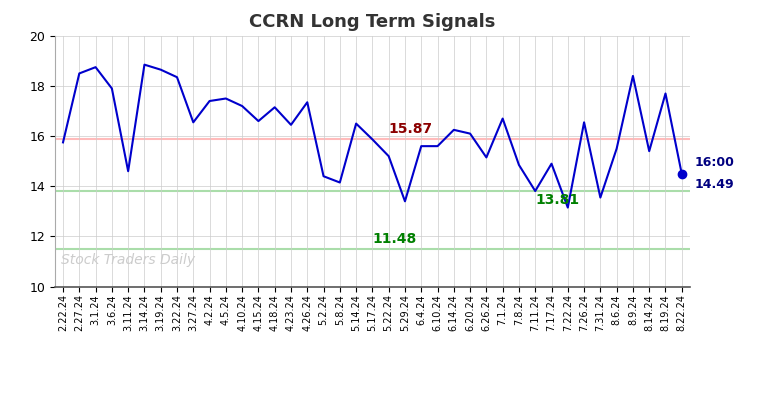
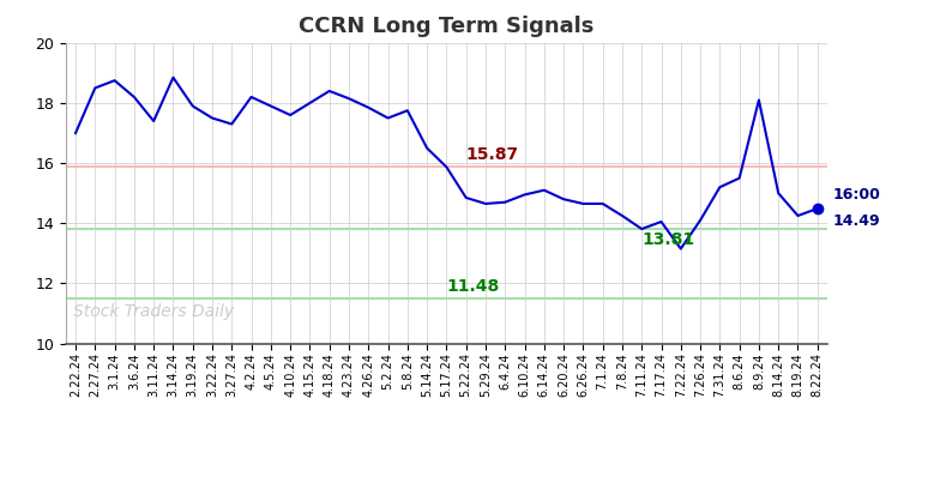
2.22.24: 15.75 -> 17.00
3.6.24: 17.90 -> 18.20
3.11.24: 14.60 -> 17.40
3.19.24: 18.65 -> 17.90
3.22.24: 18.35 -> 17.50
3.27.24: 16.55 -> 17.30
4.2.24: 17.40 -> 18.20
4.5.24: 17.50 -> 17.90
4.10.24: 17.20 -> 17.60
4.15.24: 16.60 -> 18.00
4.18.24: 17.15 -> 18.40
4.23.24: 16.45 -> 18.15
4.26.24: 17.35 -> 17.85
5.2.24: 14.40 -> 17.50
5.8.24: 14.15 -> 17.75
5.22.24: 15.20 -> 14.85
5.29.24: 13.40 -> 14.65
6.4.24: 15.60 -> 14.70
6.10.24: 15.60 -> 14.95
6.14.24: 16.25 -> 15.10
6.20.24: 16.10 -> 14.80
6.26.24: 15.15 -> 14.65
7.1.24: 16.70 -> 14.65
7.8.24: 14.85 -> 14.25
7.17.24: 14.90 -> 14.05
7.26.24: 16.55 -> 14.10
7.31.24: 13.55 -> 15.20
8.9.24: 18.40 -> 18.10
8.14.24: 15.40 -> 15.00
8.19.24: 17.70 -> 14.25
